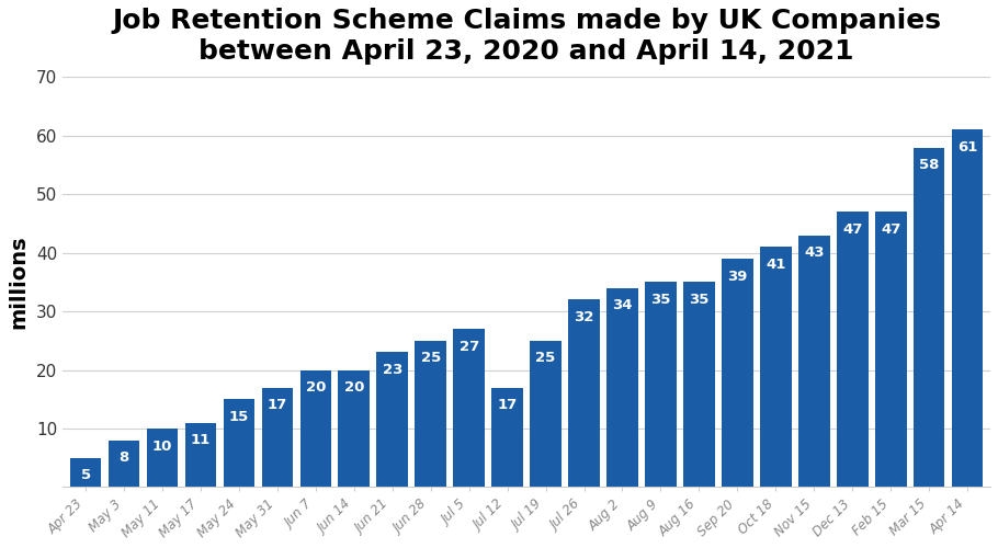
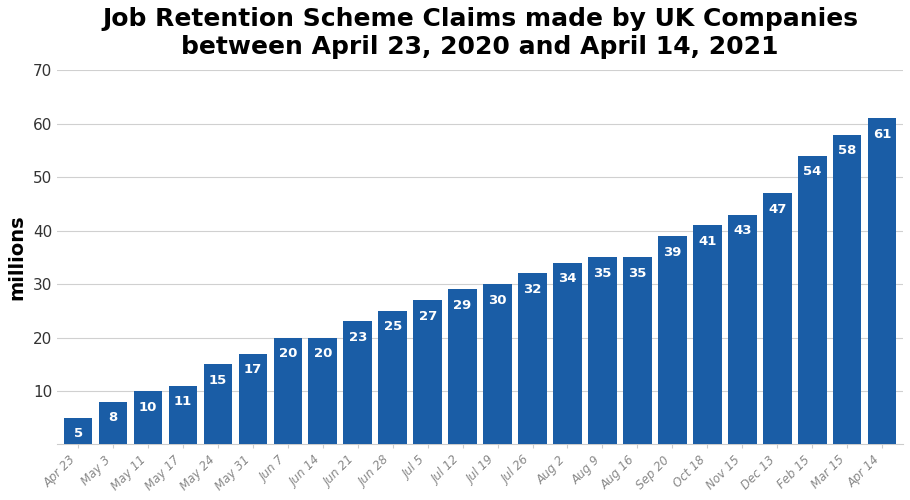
Jul 12: 17 -> 29
Jul 19: 25 -> 30
Feb 15: 47 -> 54
